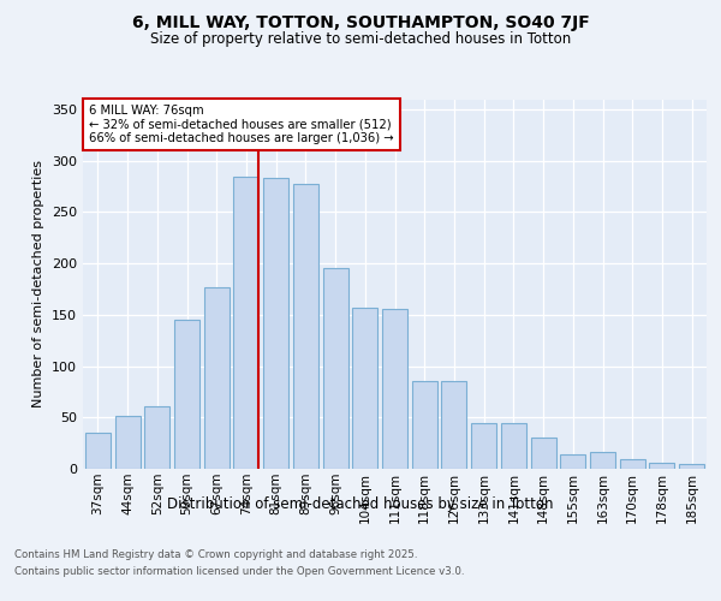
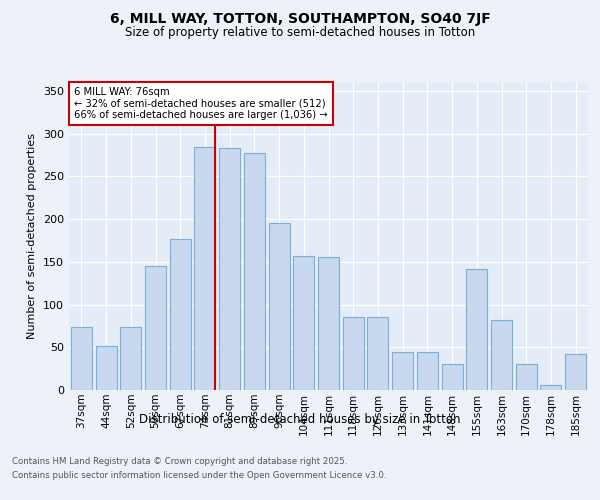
37sqm: 35 -> 74
52sqm: 61 -> 74
155sqm: 14 -> 142
163sqm: 16 -> 82
170sqm: 9 -> 30
185sqm: 5 -> 42
